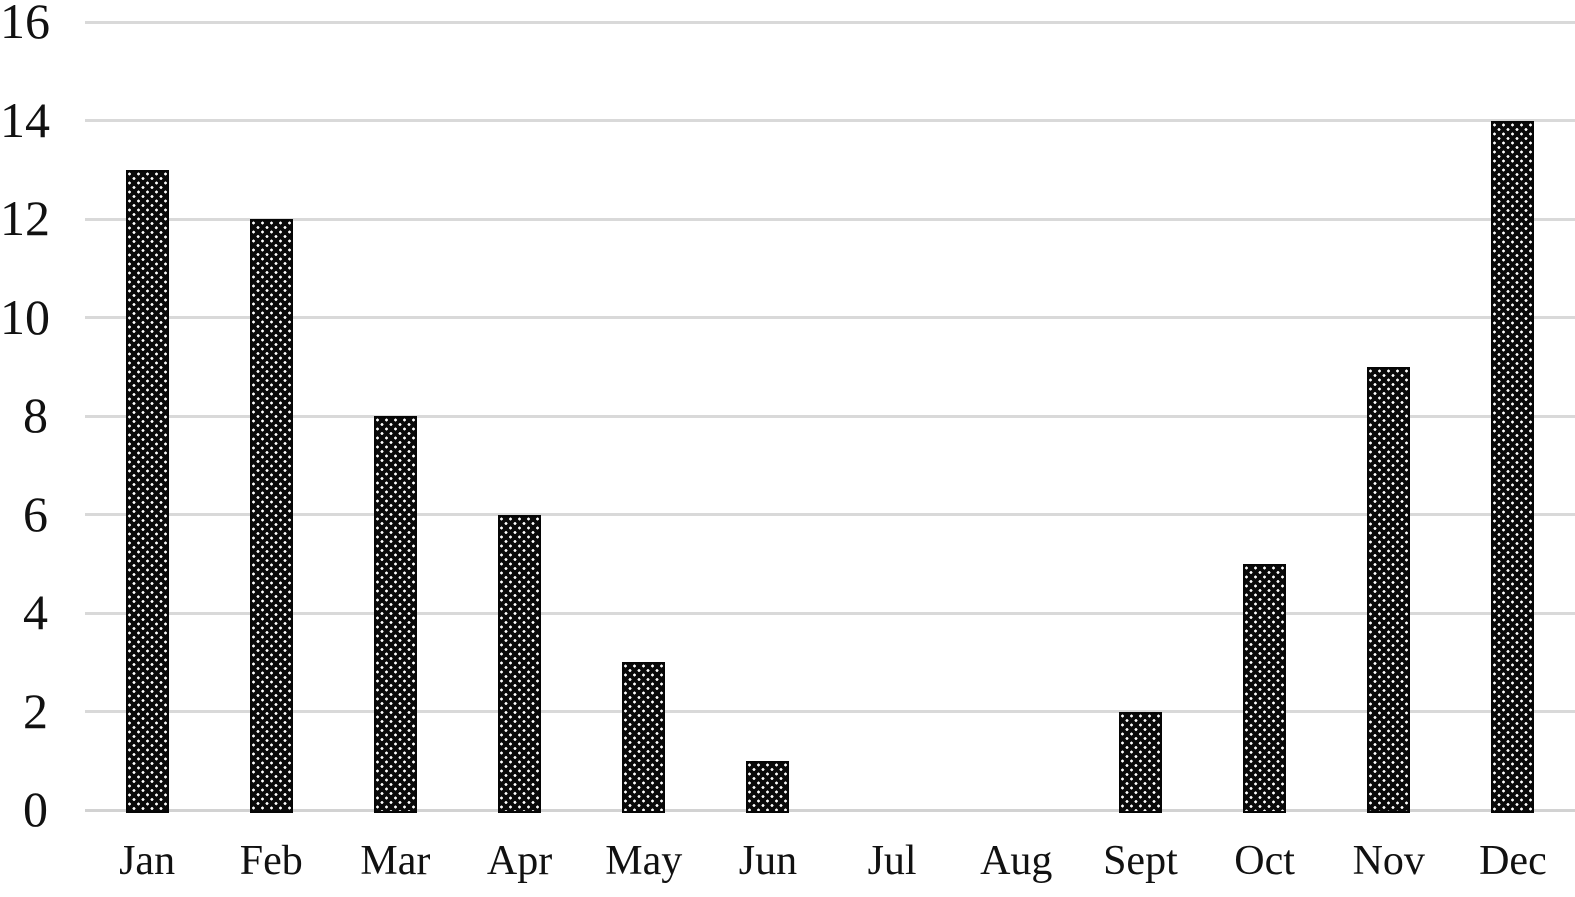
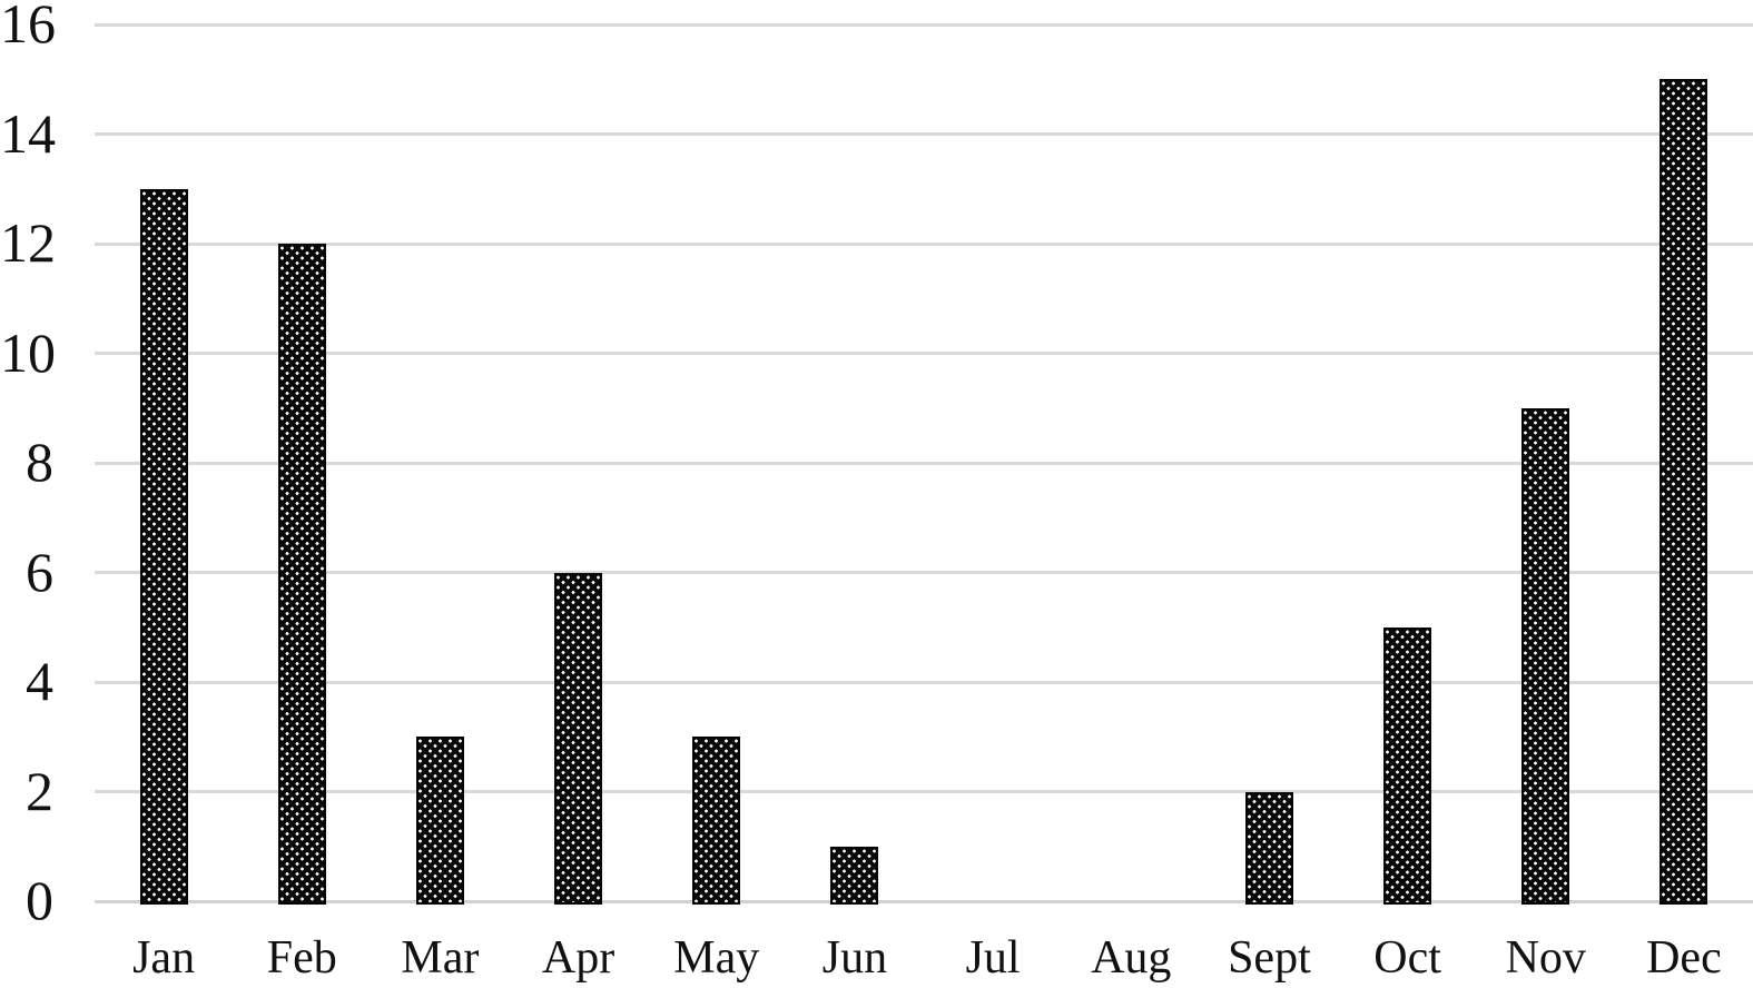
Mar: 8 -> 3
Dec: 14 -> 15
